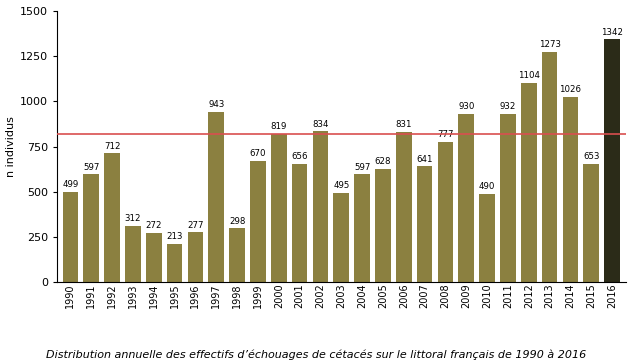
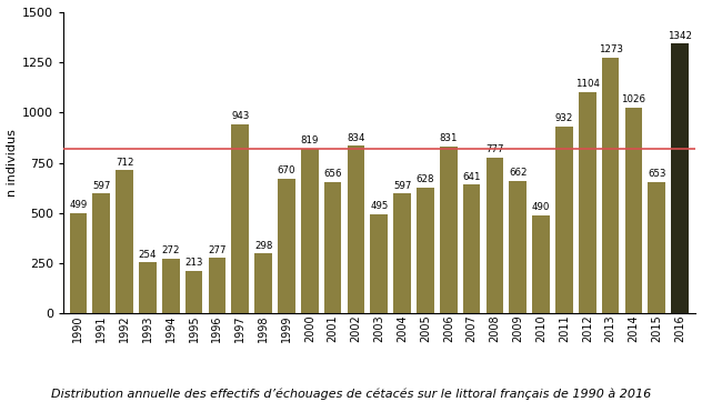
1993: 312 -> 254
2009: 930 -> 662
